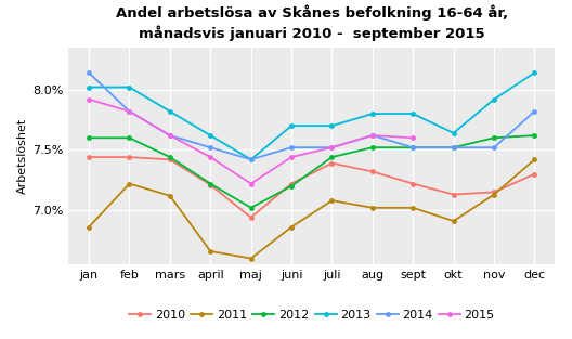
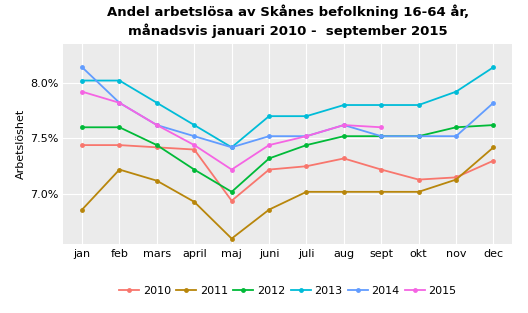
2010/april: 7.21% -> 7.40%
2011/april: 6.66% -> 6.93%
2012/juni: 7.20% -> 7.32%
2010/juli: 7.39% -> 7.25%
2011/juli: 7.08% -> 7.02%
2011/okt: 6.91% -> 7.02%
2013/okt: 7.64% -> 7.80%
